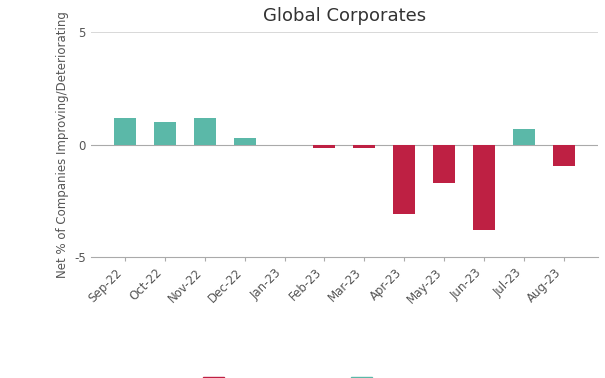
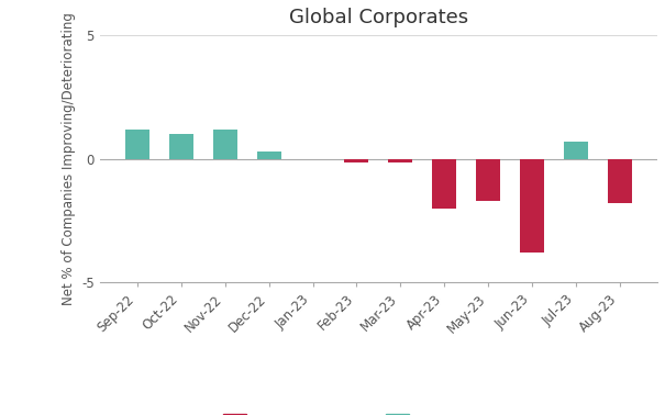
Apr-23: -3.10 -> -2.00
Aug-23: -0.95 -> -1.80
